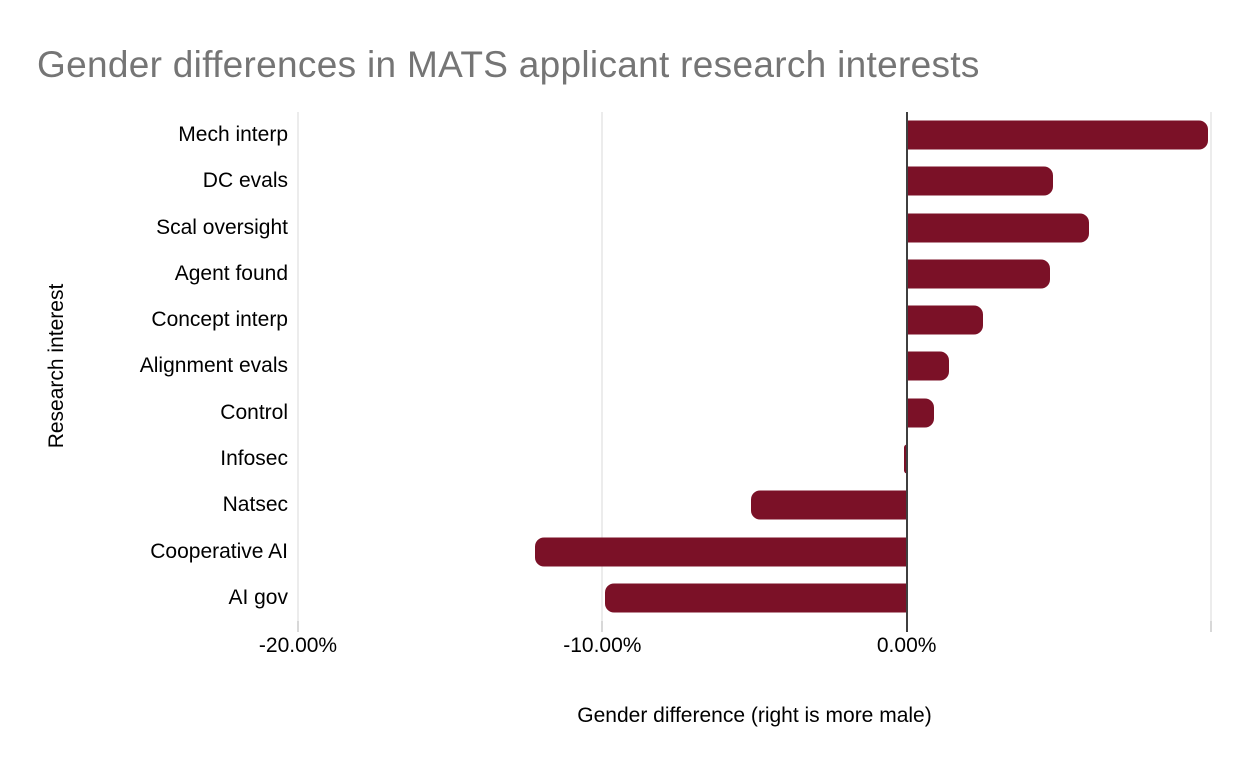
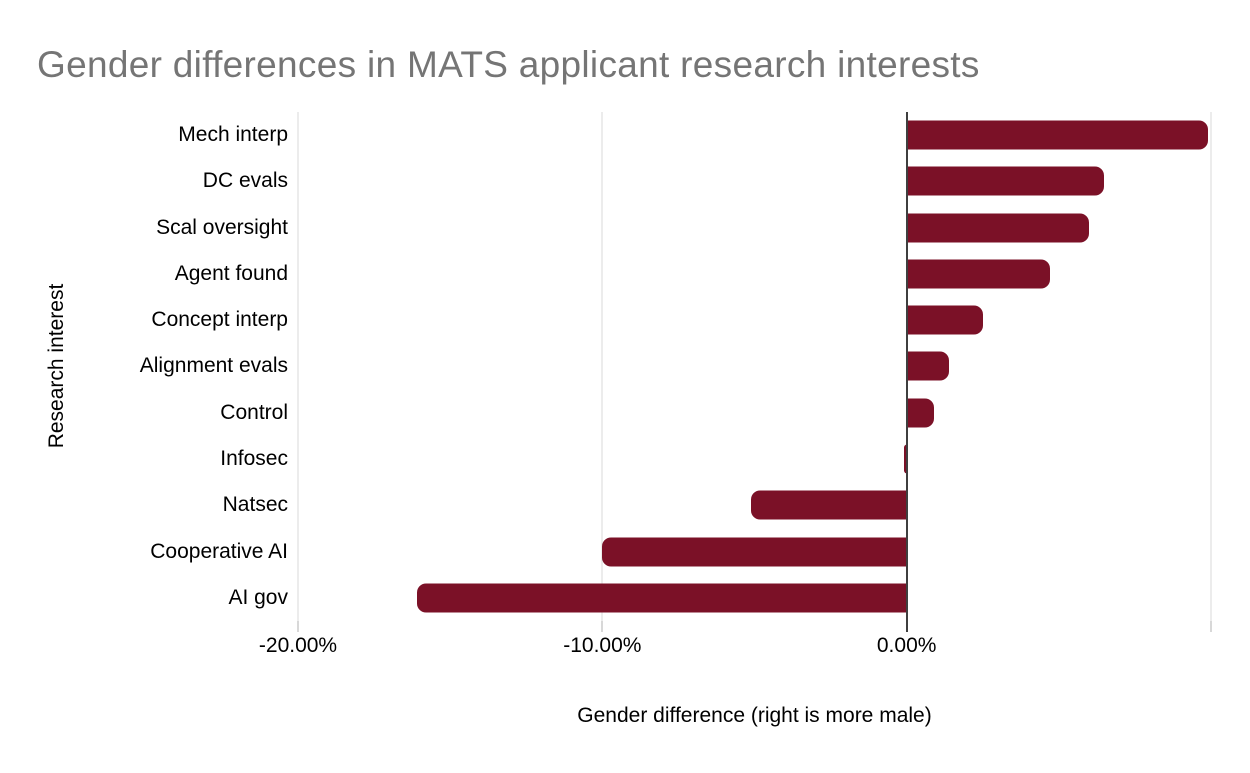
DC evals: 4.8% -> 6.5%
Cooperative AI: -12.2% -> -10.0%
AI gov: -9.9% -> -16.1%
